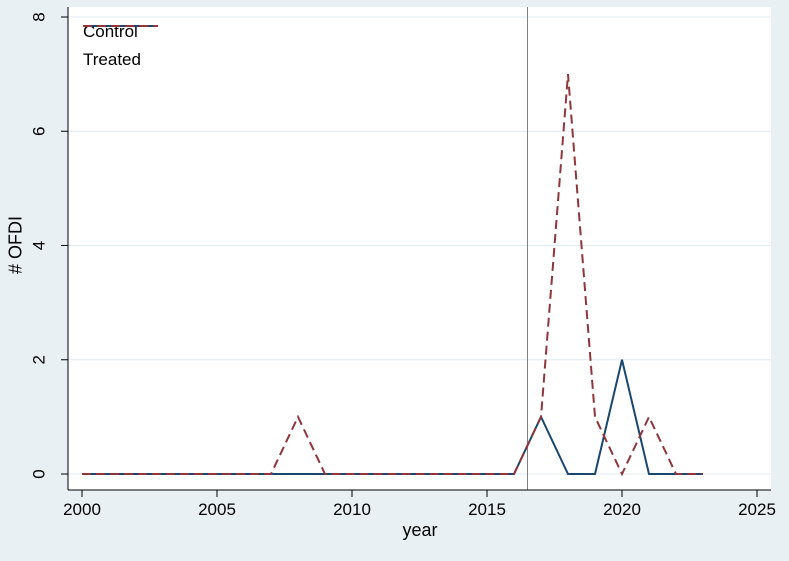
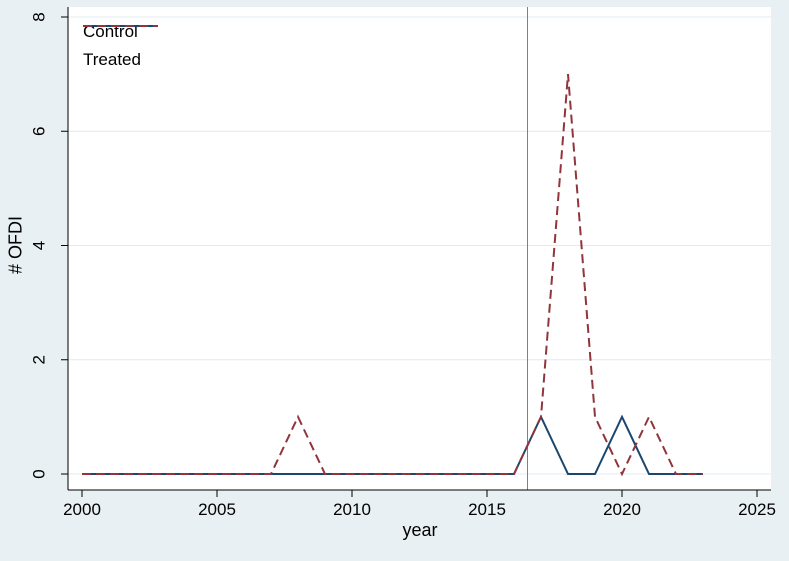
Control/2020: 2 -> 1
